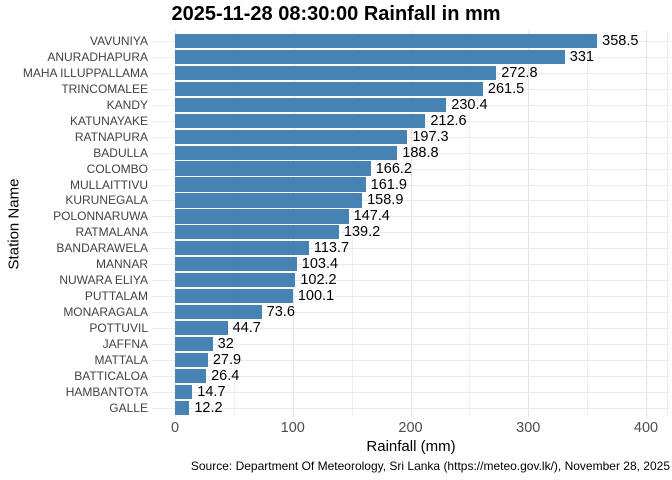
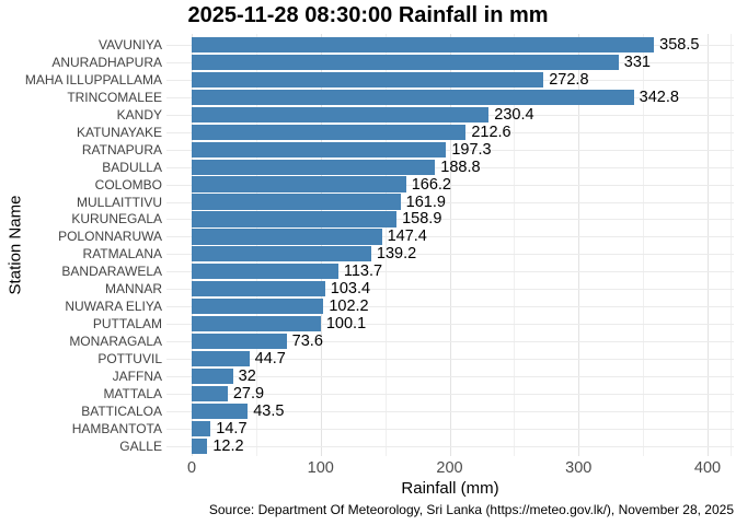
TRINCOMALEE: 261.5 -> 342.8
BATTICALOA: 26.4 -> 43.5
